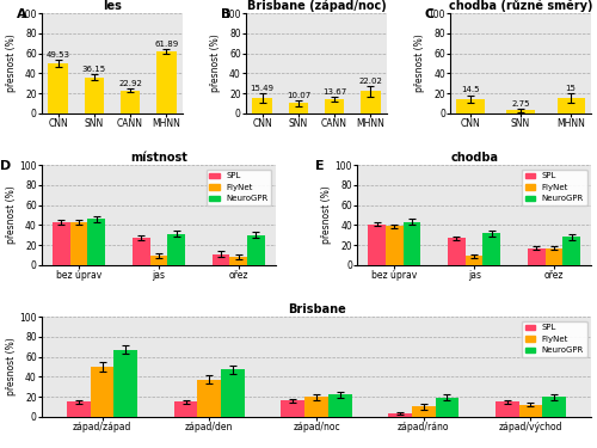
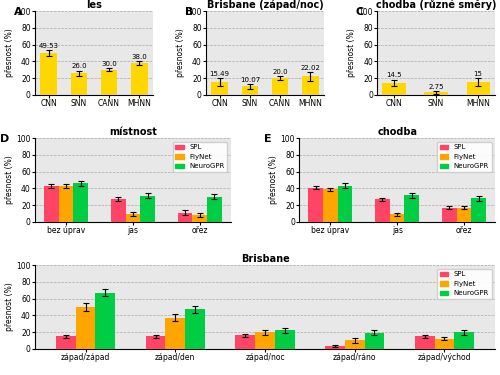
les/SNN: 36 -> 26
les/CANN: 23 -> 30
les/MHNN: 62 -> 38
Brisbane (západ/noc)/CANN: 14 -> 20
